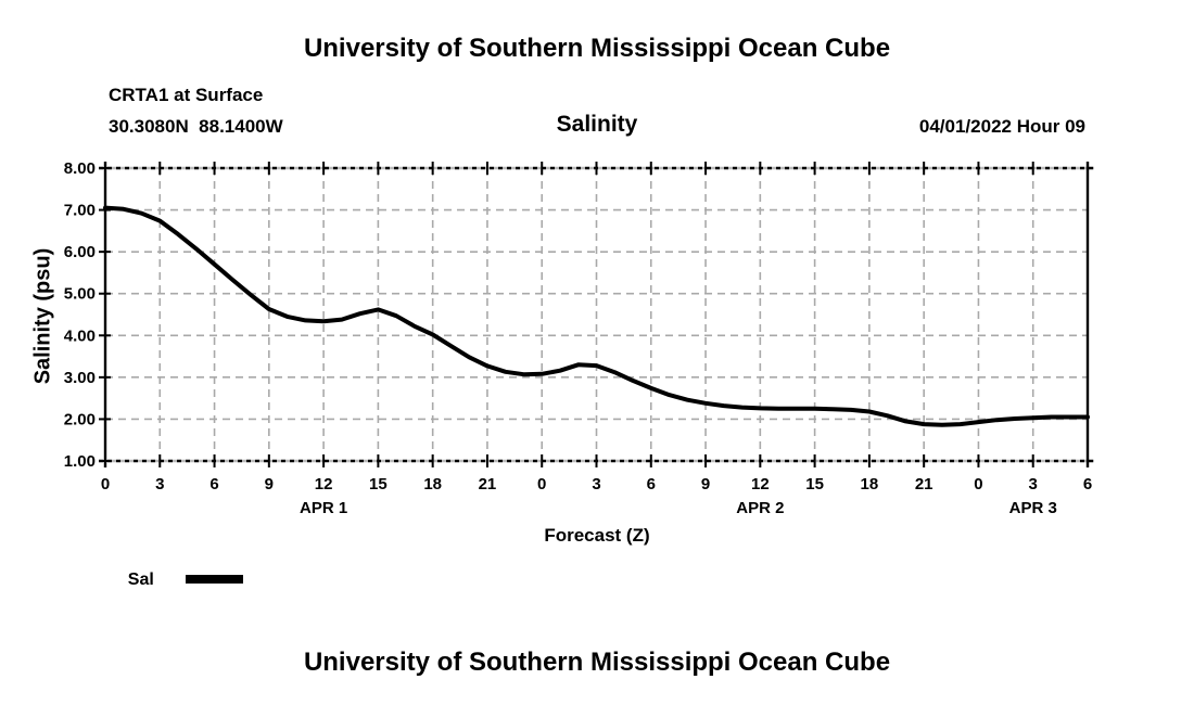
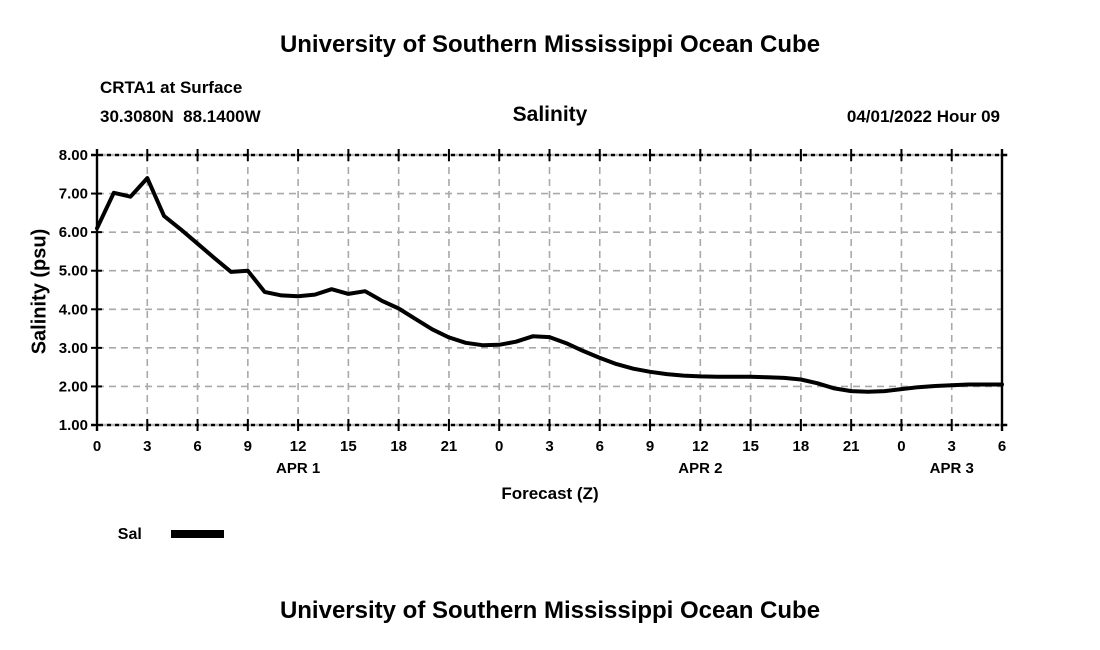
0: 7.0 -> 6.1
3: 6.7 -> 7.4
9: 4.6 -> 5.0
15: 4.6 -> 4.4
